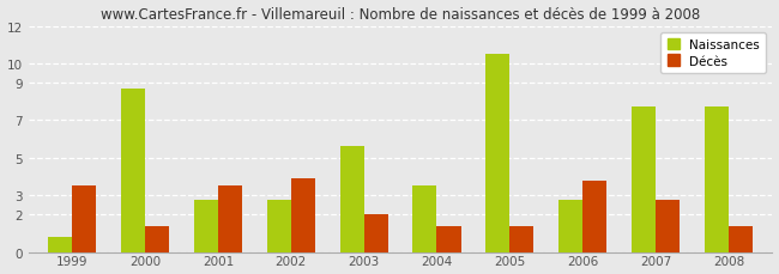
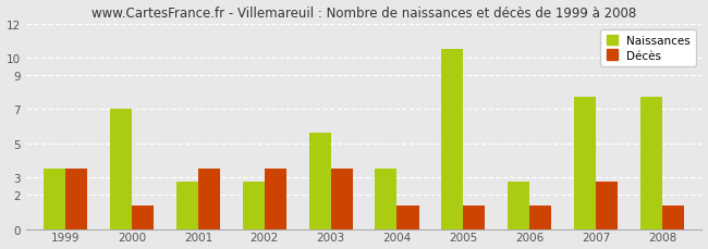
Naissances/1999: 0.8 -> 3.5
Naissances/2000: 8.7 -> 7.0
Décès/2002: 3.9 -> 3.5
Décès/2003: 2.0 -> 3.5
Décès/2006: 3.8 -> 1.4
